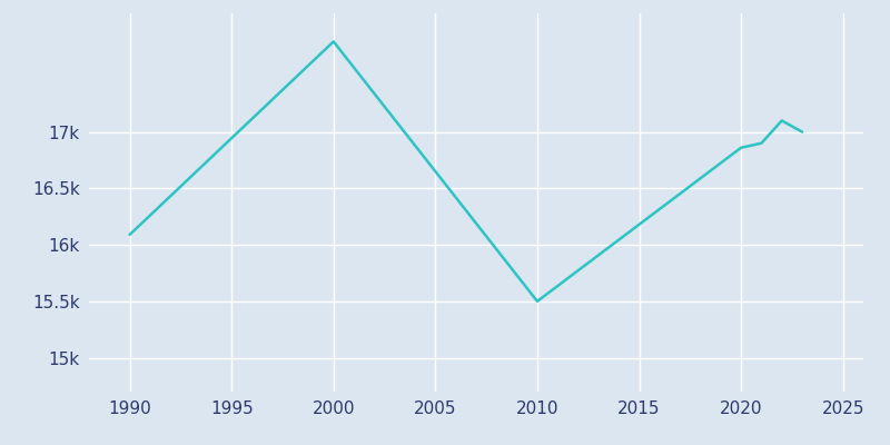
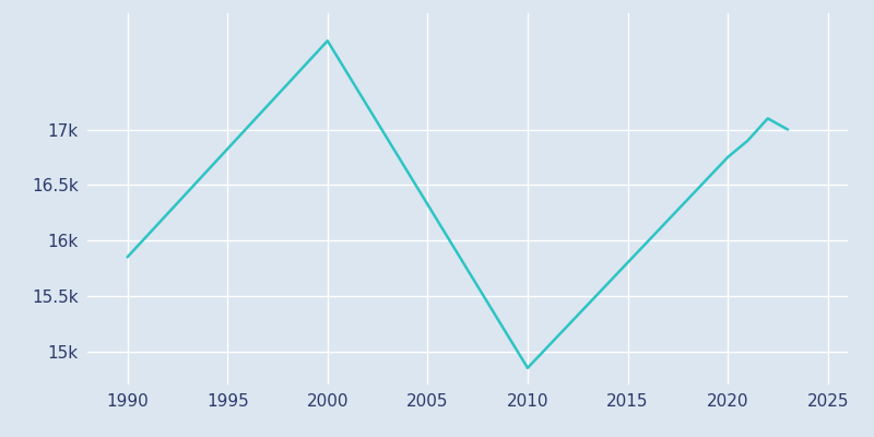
1990: 16.09k -> 15.85k
2010: 15.50k -> 14.85k
2020: 16.86k -> 16.75k
